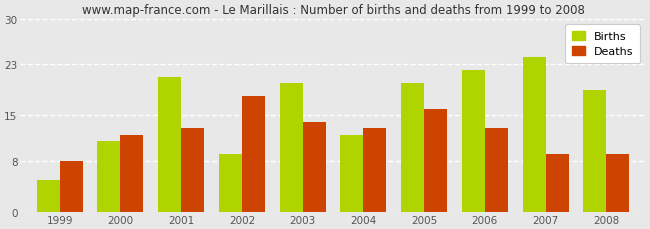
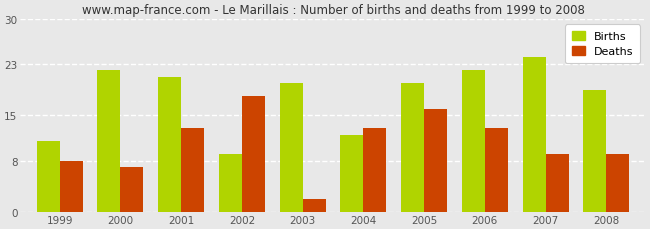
Births/1999: 5 -> 11
Births/2000: 11 -> 22
Deaths/2000: 12 -> 7
Deaths/2003: 14 -> 2
